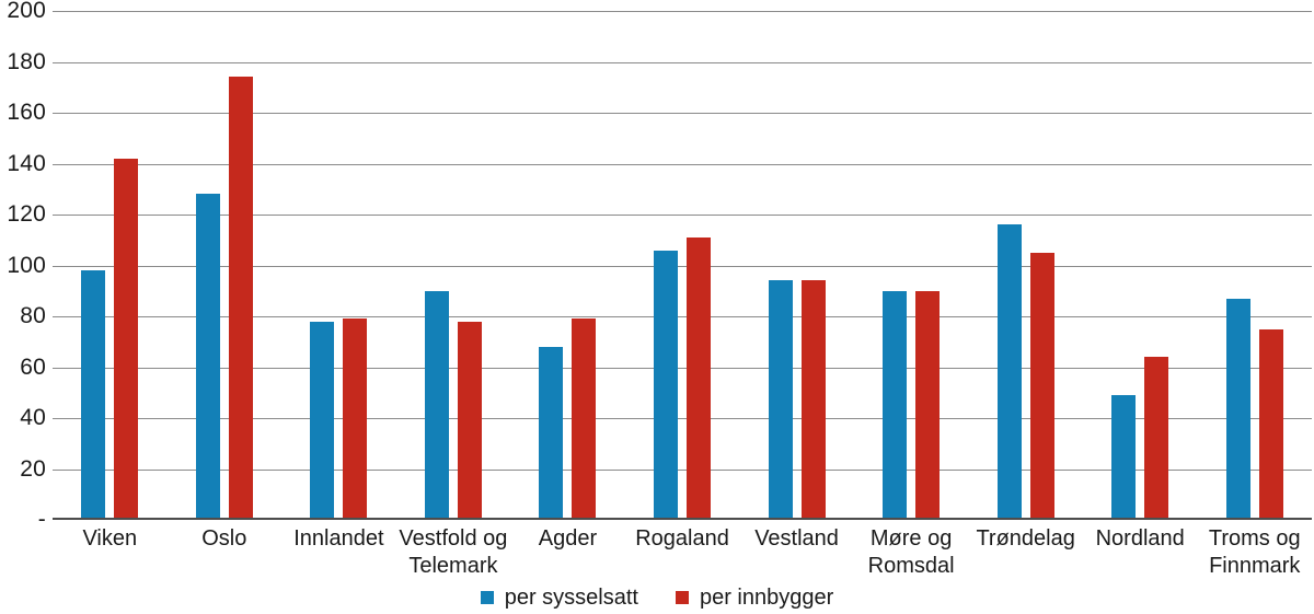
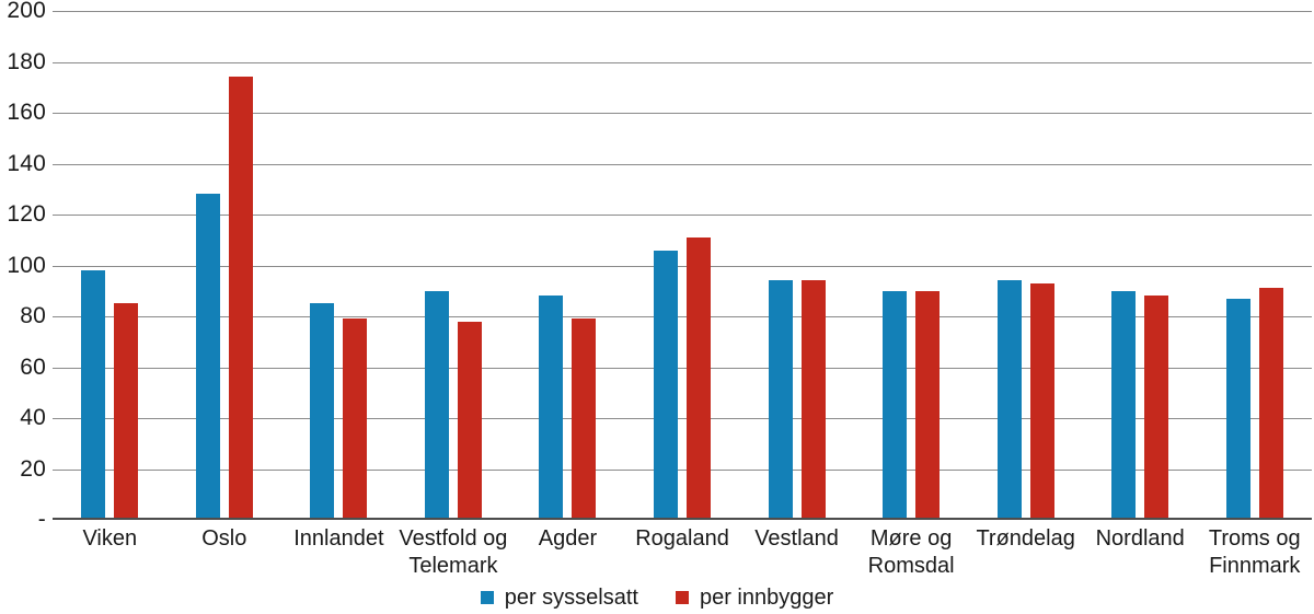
per innbygger/Viken: 142 -> 85
per sysselsatt/Innlandet: 78 -> 85
per sysselsatt/Agder: 68 -> 88
per sysselsatt/Trøndelag: 116 -> 94
per innbygger/Trøndelag: 105 -> 93
per sysselsatt/Nordland: 49 -> 90
per innbygger/Nordland: 64 -> 88
per innbygger/Troms og Finnmark: 75 -> 91
